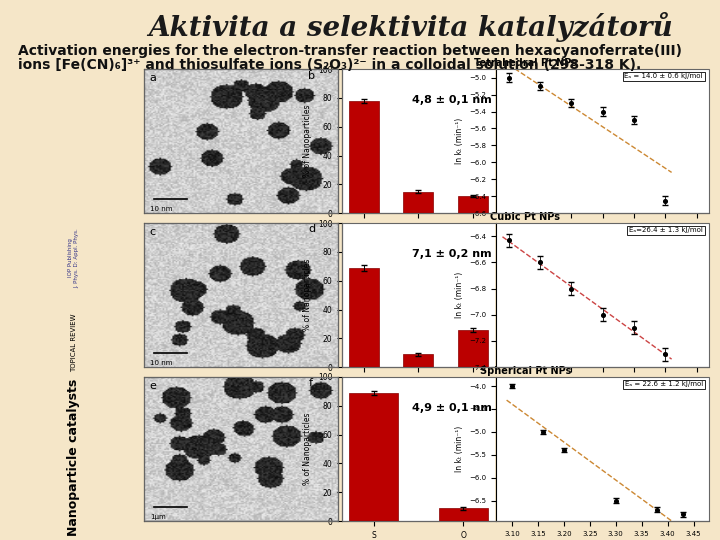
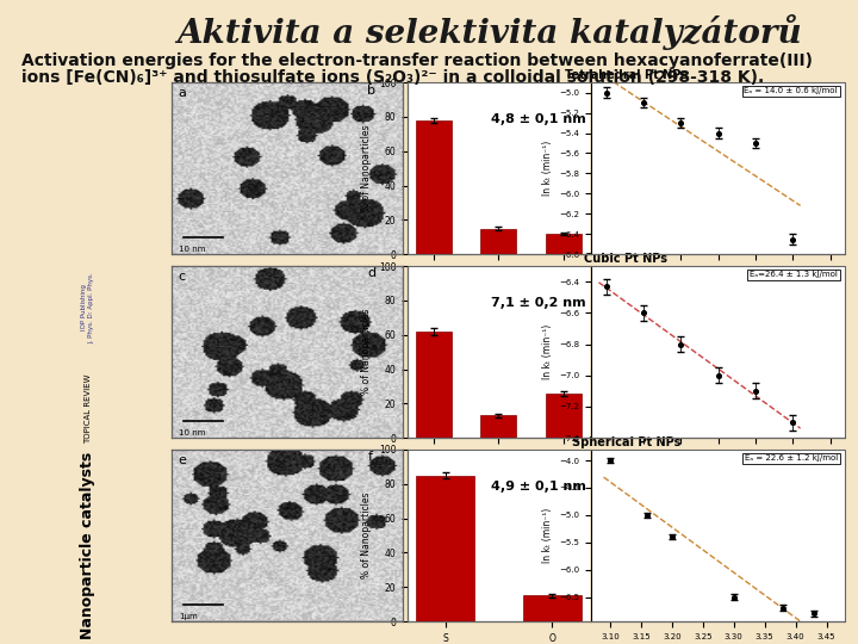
Cubic Pt NPs/RC: 69 -> 62
Cubic Pt NPs/BC: 9 -> 13
Spherical Pt NPs/S: 89 -> 85
Spherical Pt NPs/O: 9 -> 15
